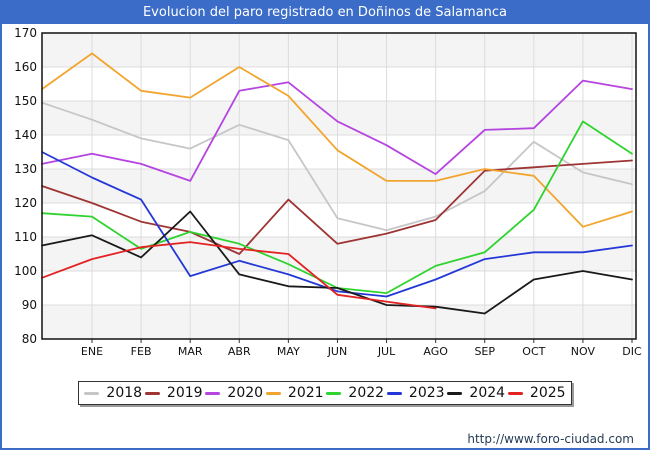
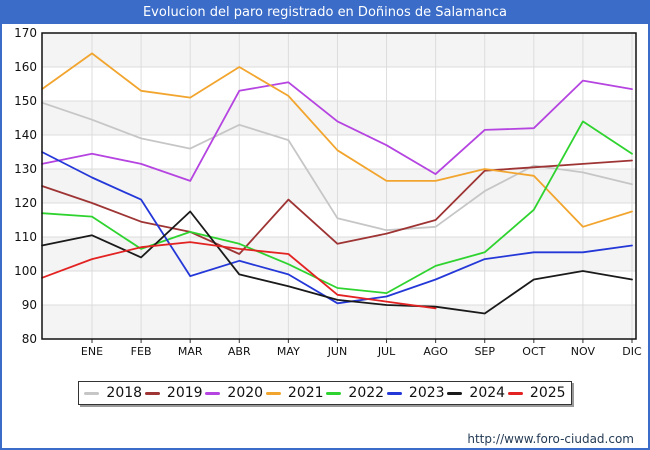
2023/JUN: 94 -> 90
2024/JUN: 95 -> 92
2018/AGO: 116 -> 113
2018/OCT: 138 -> 131
